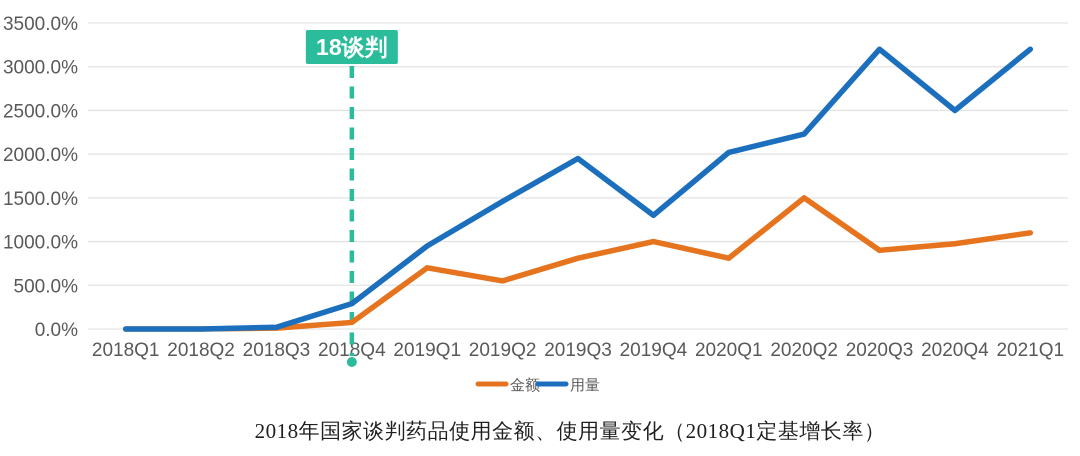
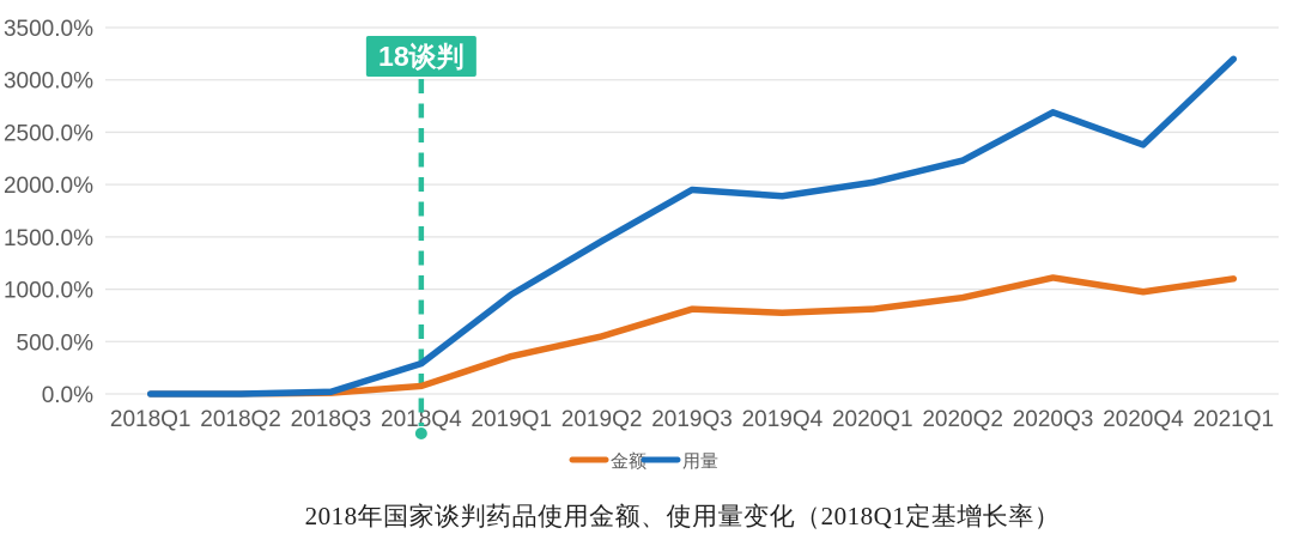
金额/2019Q1: 700% -> 400%
金额/2019Q4: 1000% -> 800%
用量/2019Q4: 1300% -> 1900%
金额/2020Q2: 1500% -> 900%
金额/2020Q3: 900% -> 1100%
用量/2020Q3: 3200% -> 2700%
用量/2020Q4: 2500% -> 2400%
